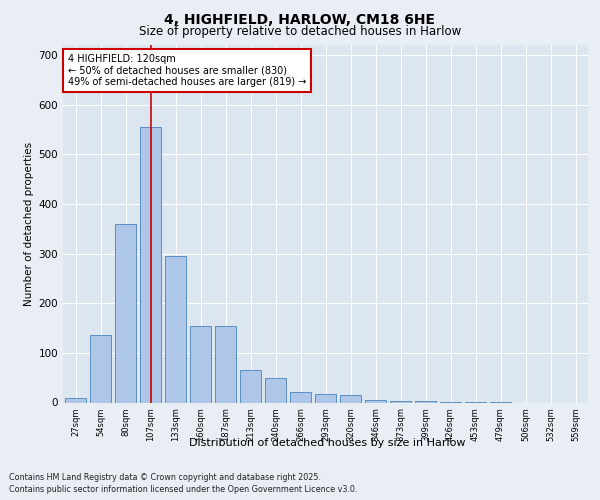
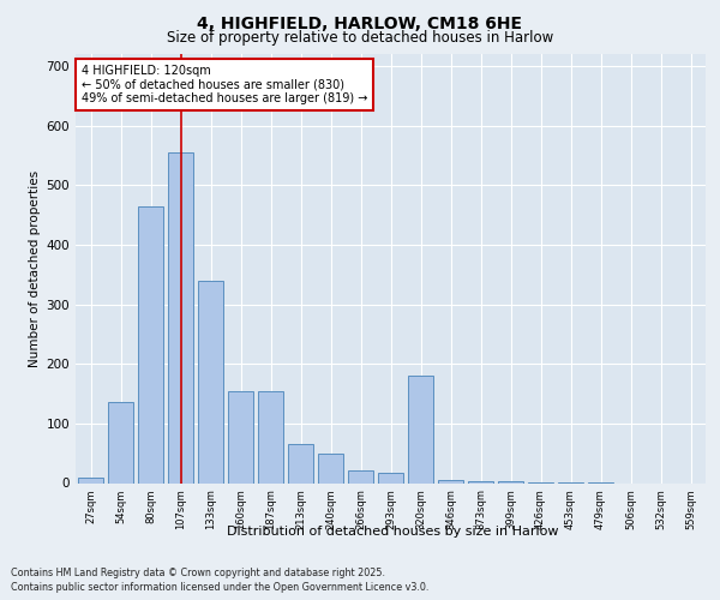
80sqm: 360 -> 465
133sqm: 295 -> 340
320sqm: 15 -> 180
